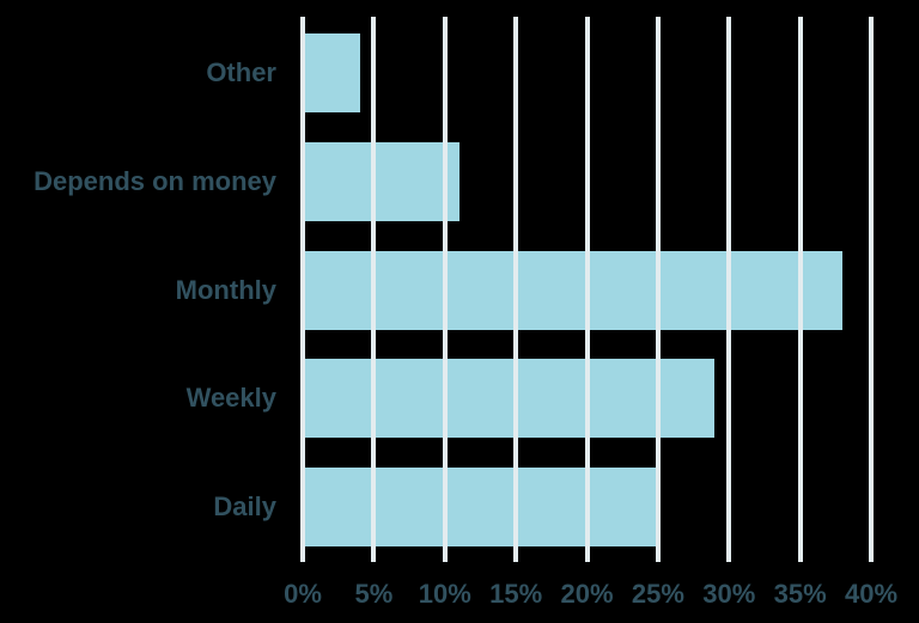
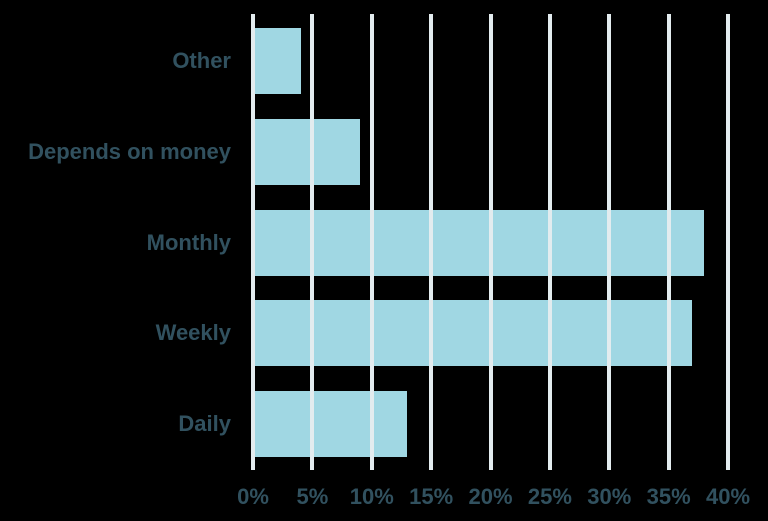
Depends on money: 11% -> 9%
Weekly: 29% -> 37%
Daily: 25% -> 13%
